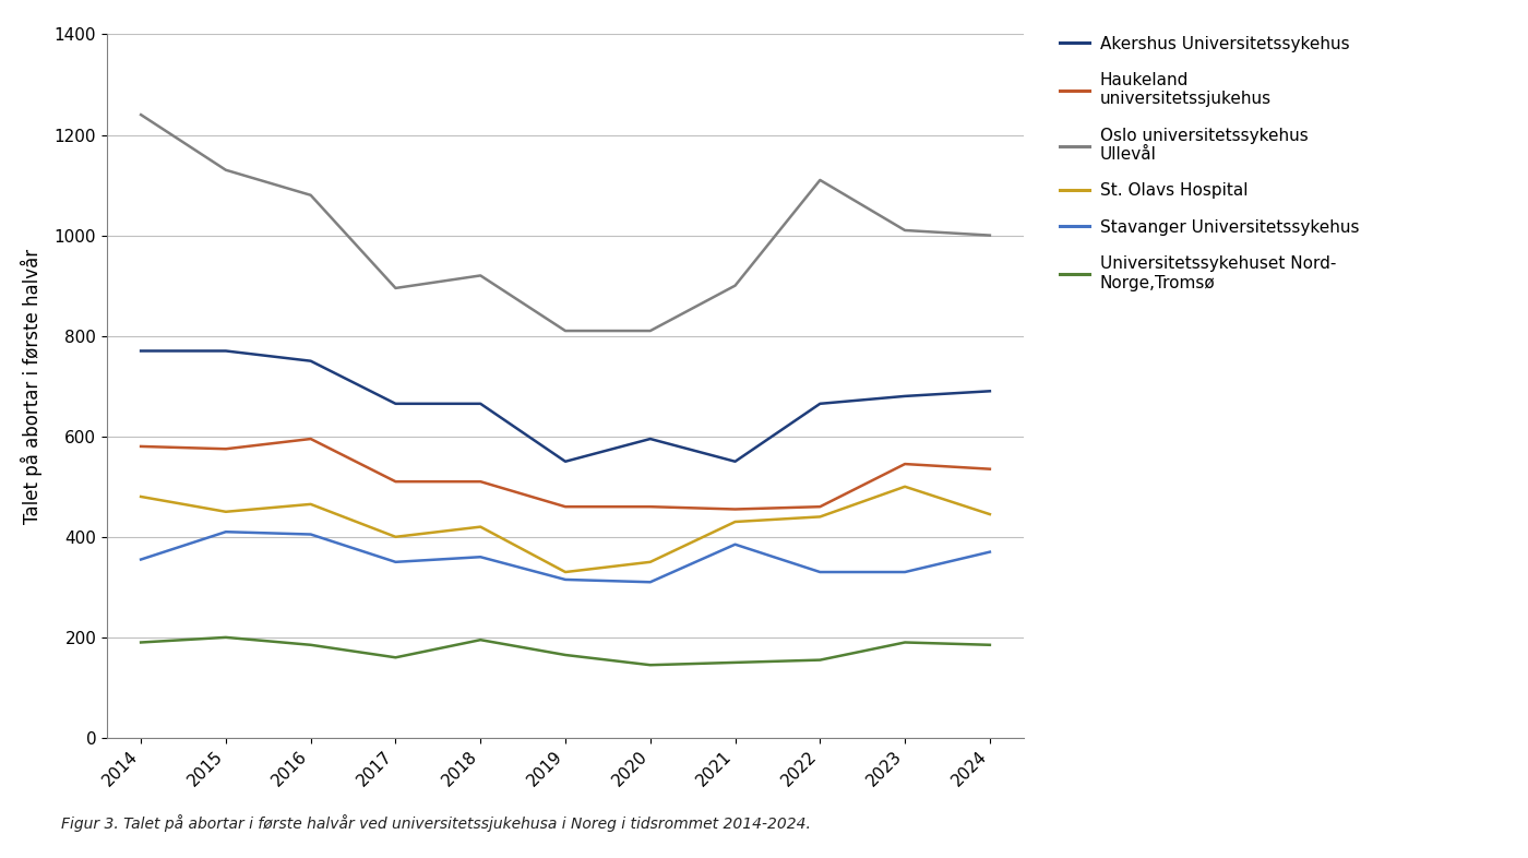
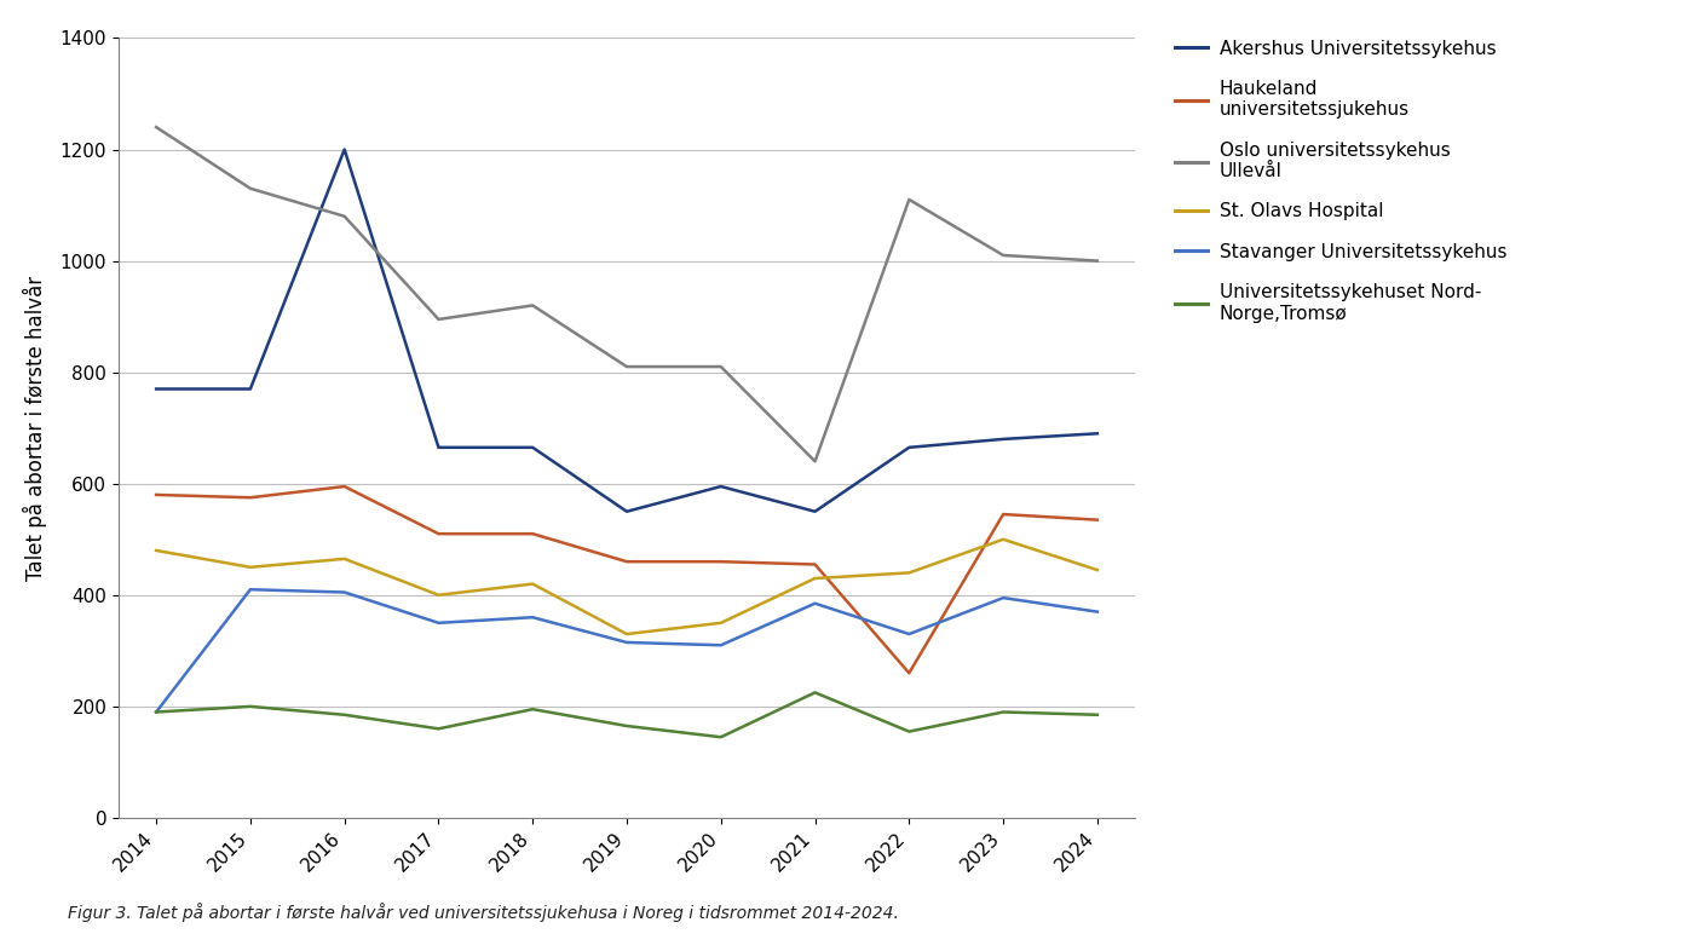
Stavanger Universitetssykehus/2014: 355 -> 190
Akershus Universitetssykehus/2016: 750 -> 1200
Oslo universitetssykehus Ullevål/2021: 900 -> 640
Universitetssykehuset Nord- Norge,Tromsø/2021: 150 -> 225
Haukeland universitetssjukehus/2022: 460 -> 260
Stavanger Universitetssykehus/2023: 330 -> 395
